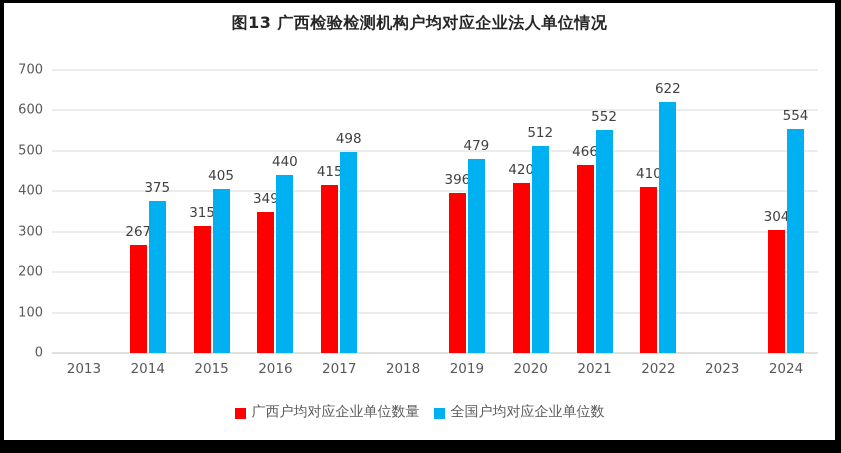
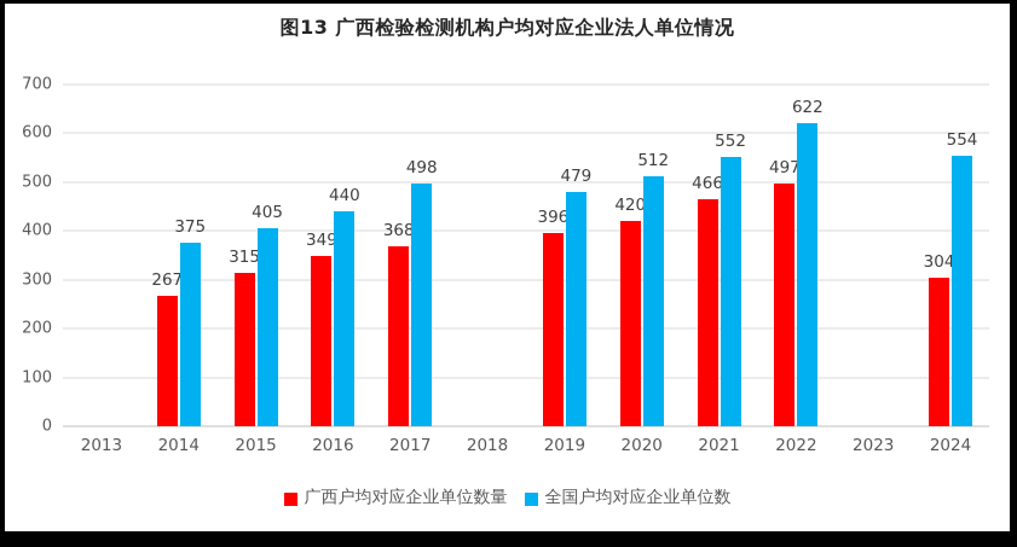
广西户均对应企业单位数量/2017: 415 -> 368
广西户均对应企业单位数量/2022: 410 -> 497
